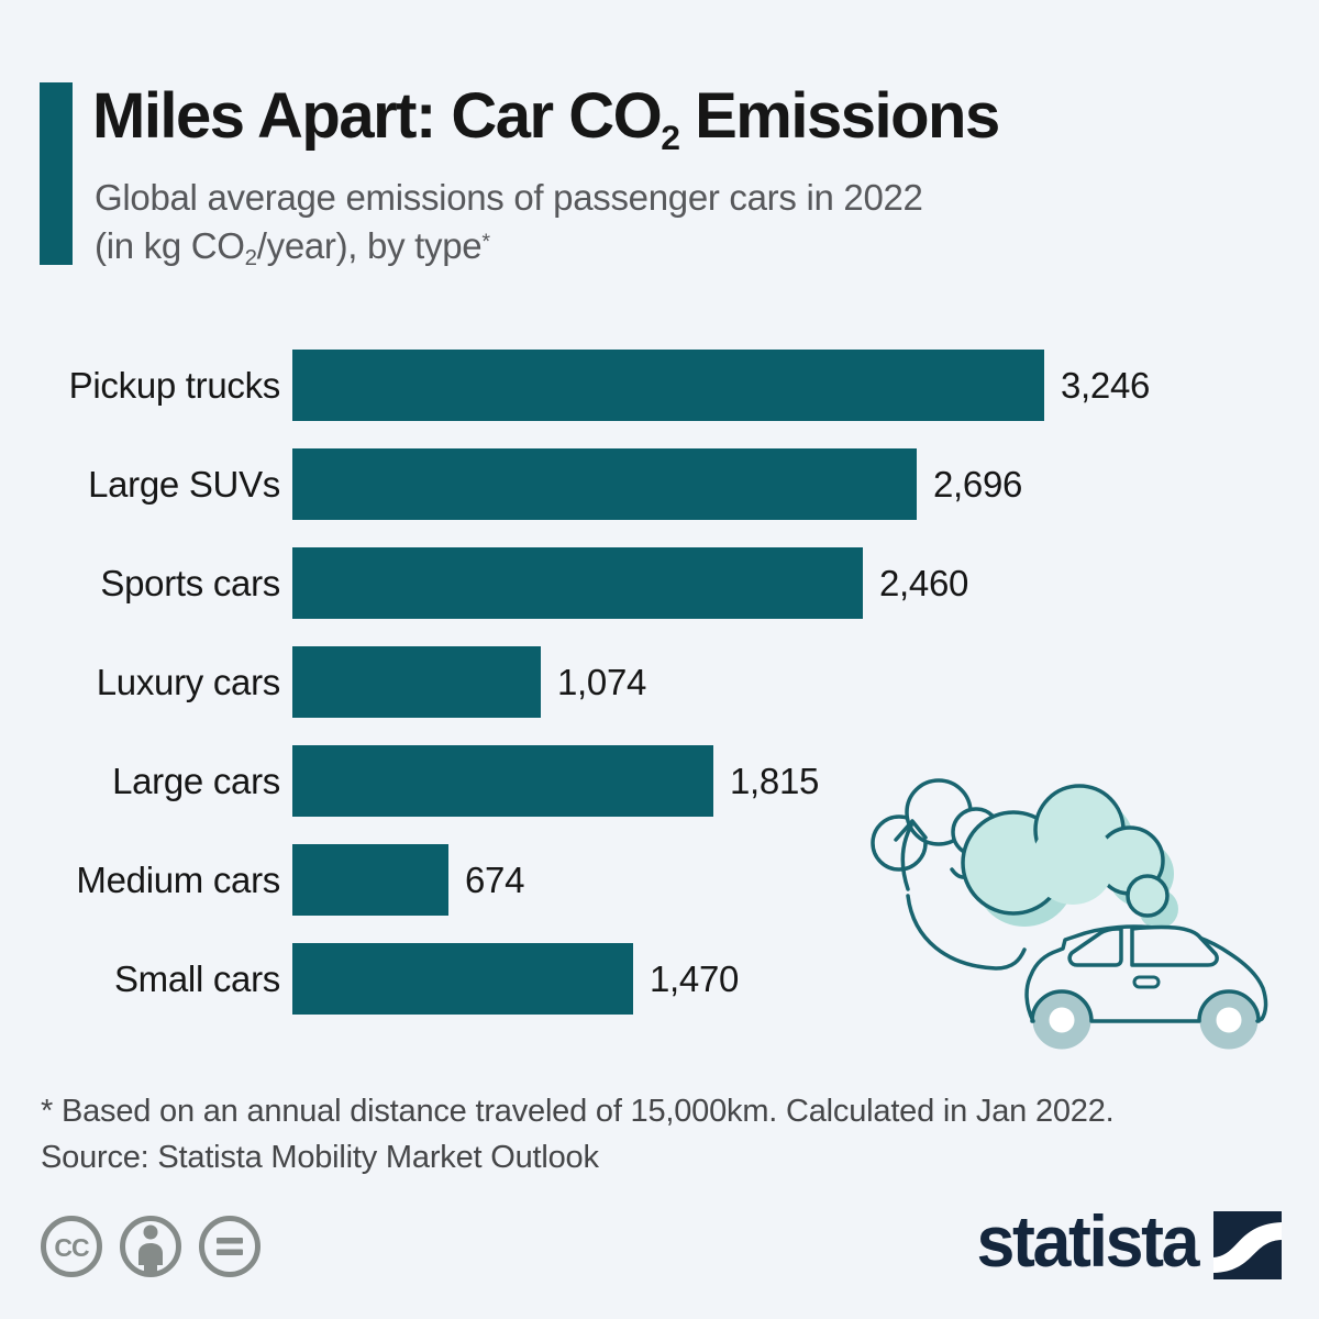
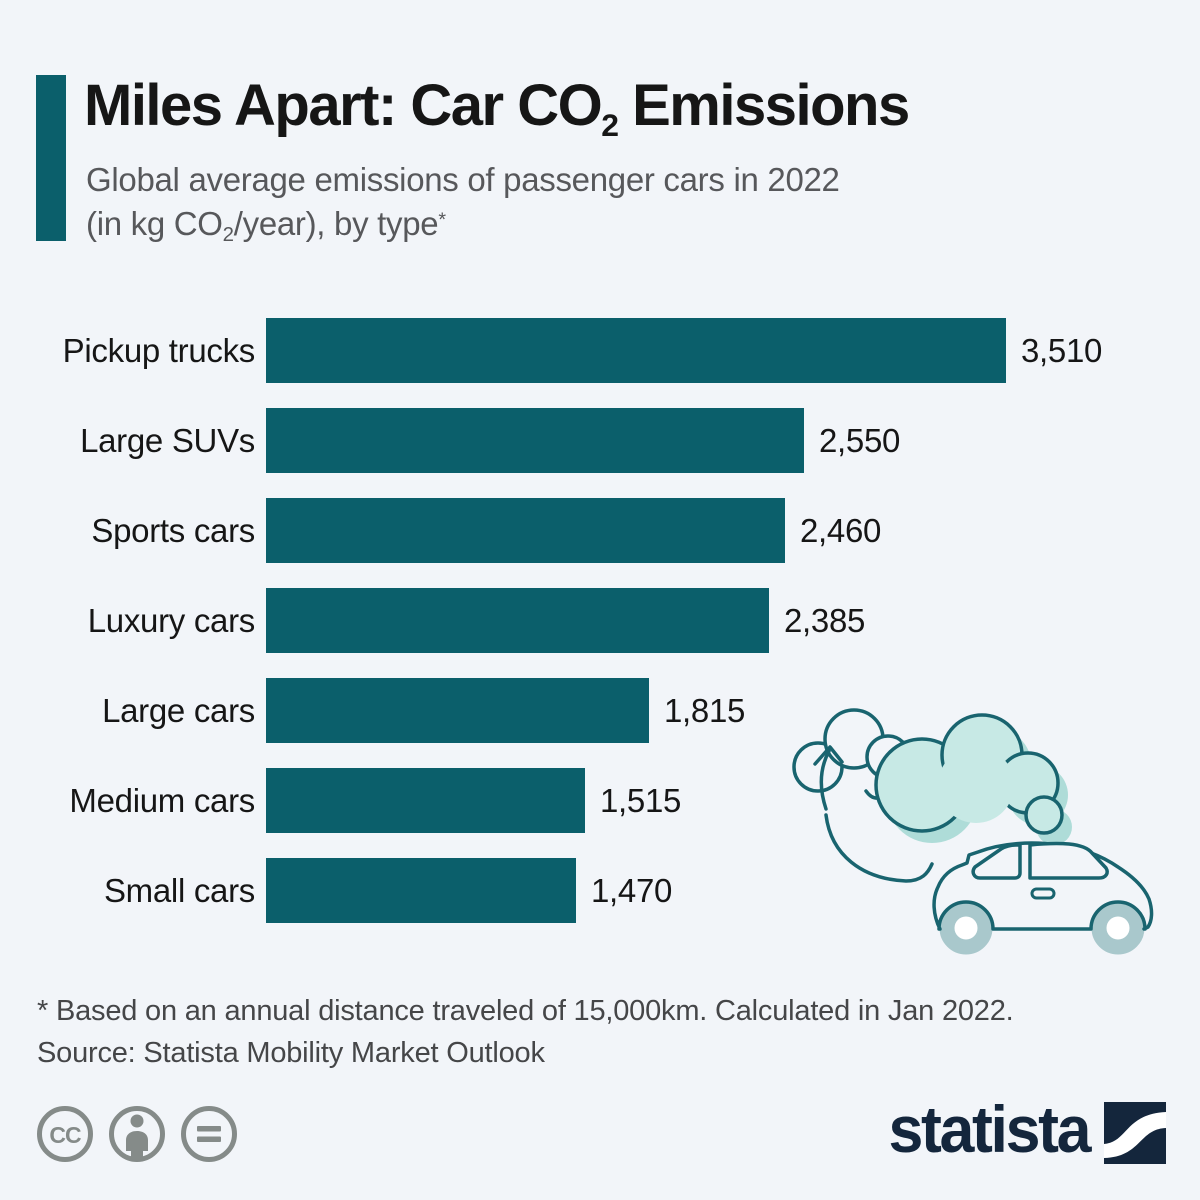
Pickup trucks: 3,246 -> 3,510
Large SUVs: 2,696 -> 2,550
Luxury cars: 1,074 -> 2,385
Medium cars: 674 -> 1,515
